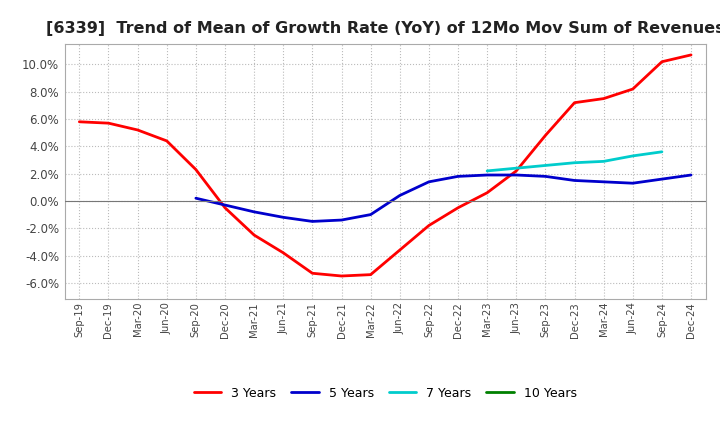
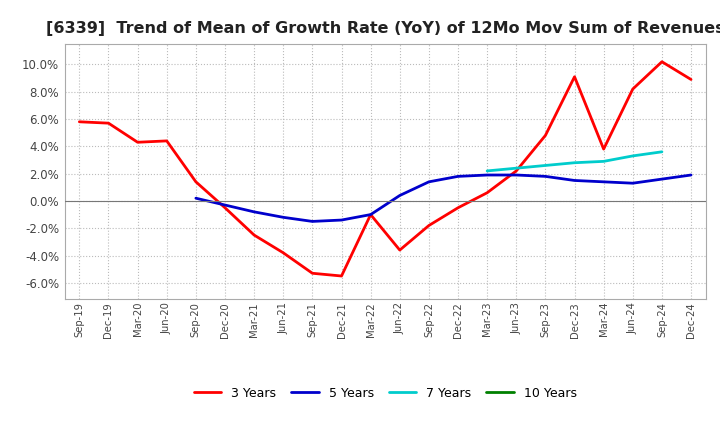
3 Years/Mar-20: 5.2% -> 4.3%
3 Years/Sep-20: 2.3% -> 1.4%
3 Years/Mar-22: -5.4% -> -1.0%
3 Years/Dec-23: 7.2% -> 9.1%
3 Years/Mar-24: 7.5% -> 3.8%
3 Years/Dec-24: 10.7% -> 8.9%
